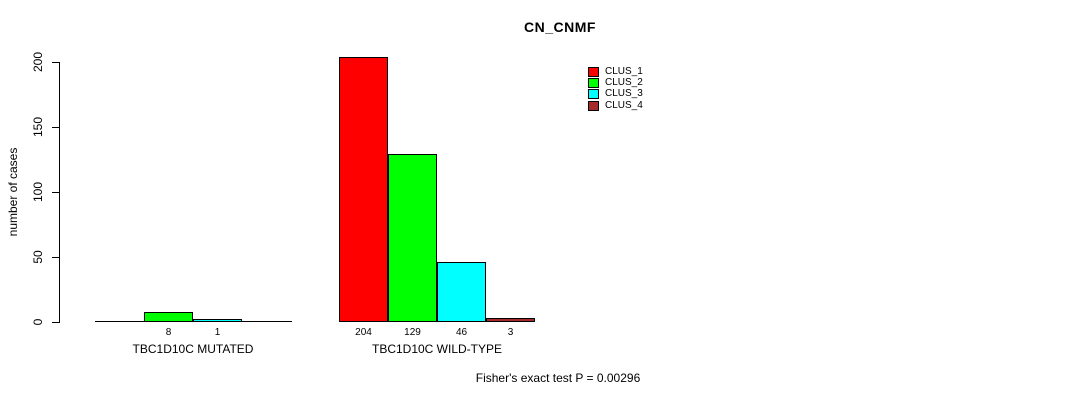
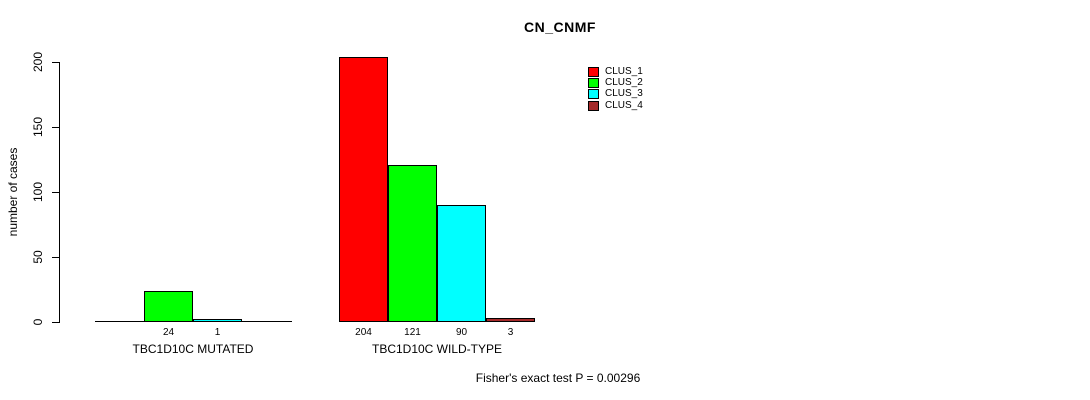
CLUS_2/TBC1D10C MUTATED: 8 -> 24
CLUS_2/TBC1D10C WILD-TYPE: 129 -> 121
CLUS_3/TBC1D10C WILD-TYPE: 46 -> 90
